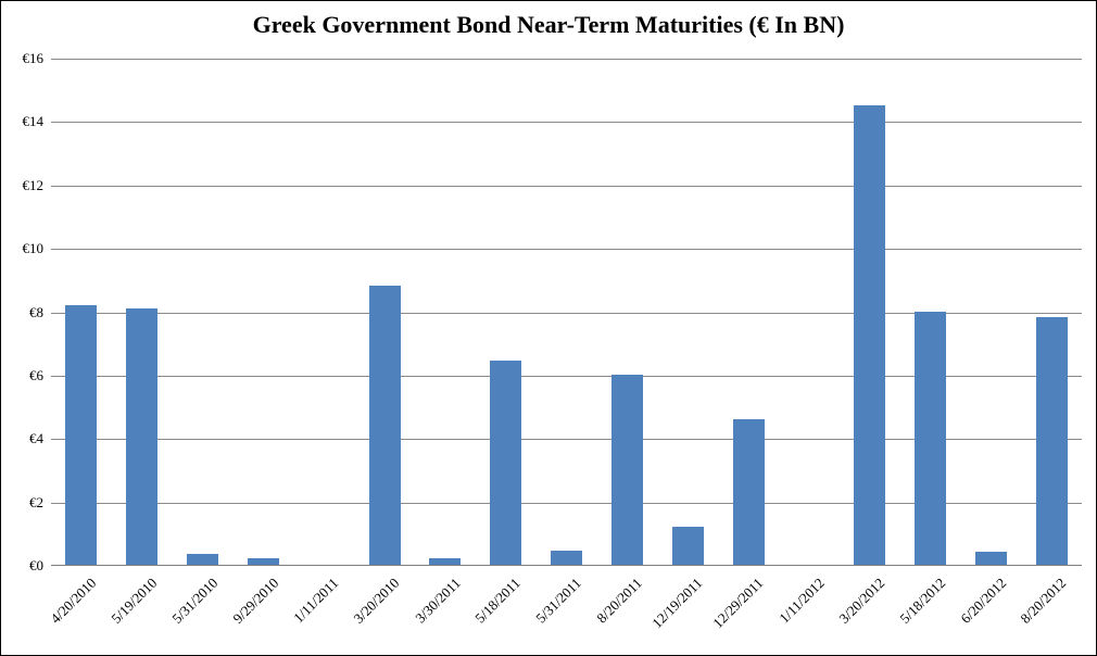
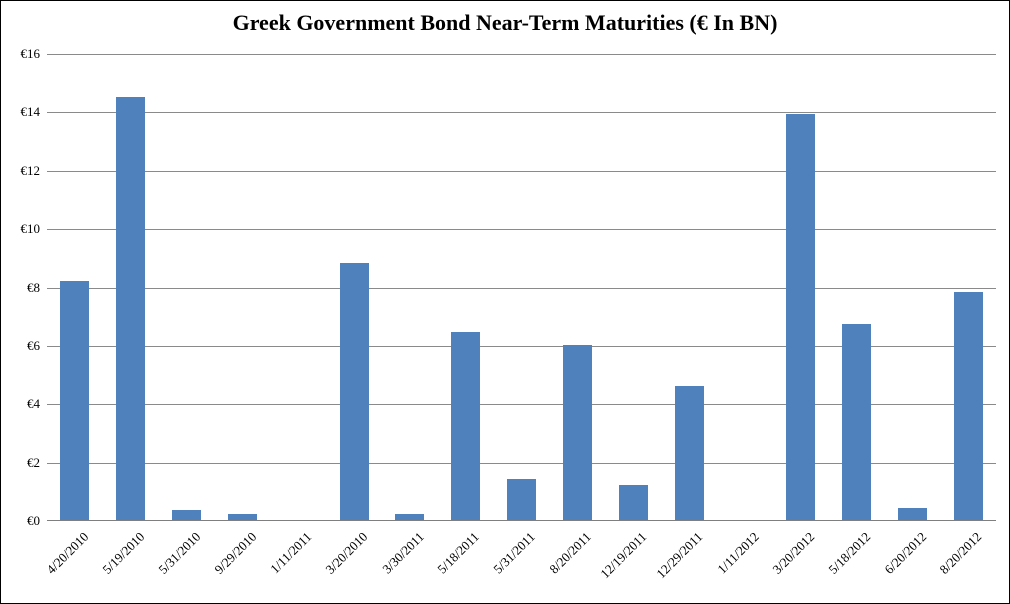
5/19/2010: €8.1 -> €14.5
5/31/2011: €0.5 -> €1.4
3/20/2012: €14.5 -> €13.9
5/18/2012: €8.0 -> €6.7
